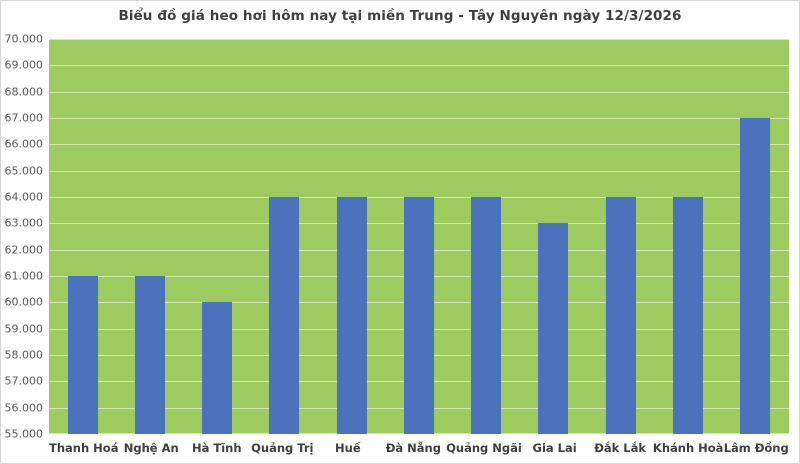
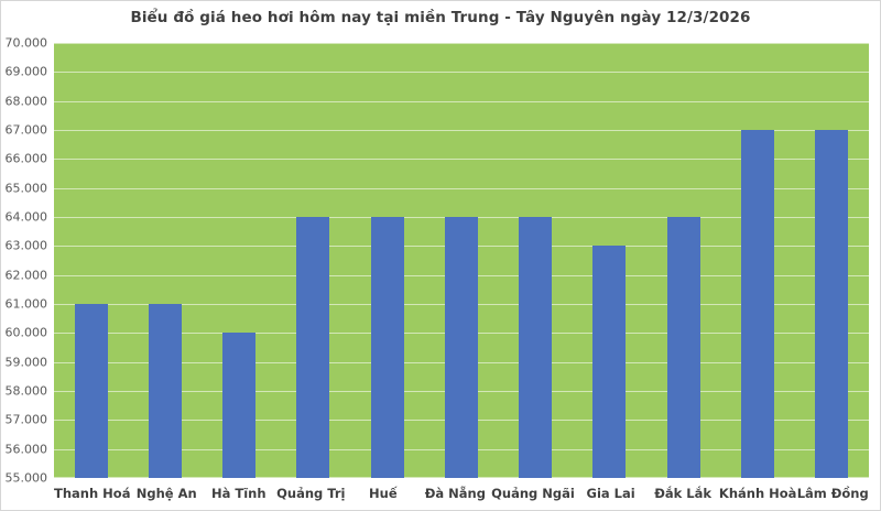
Khánh Hoà: 64000 -> 67000
